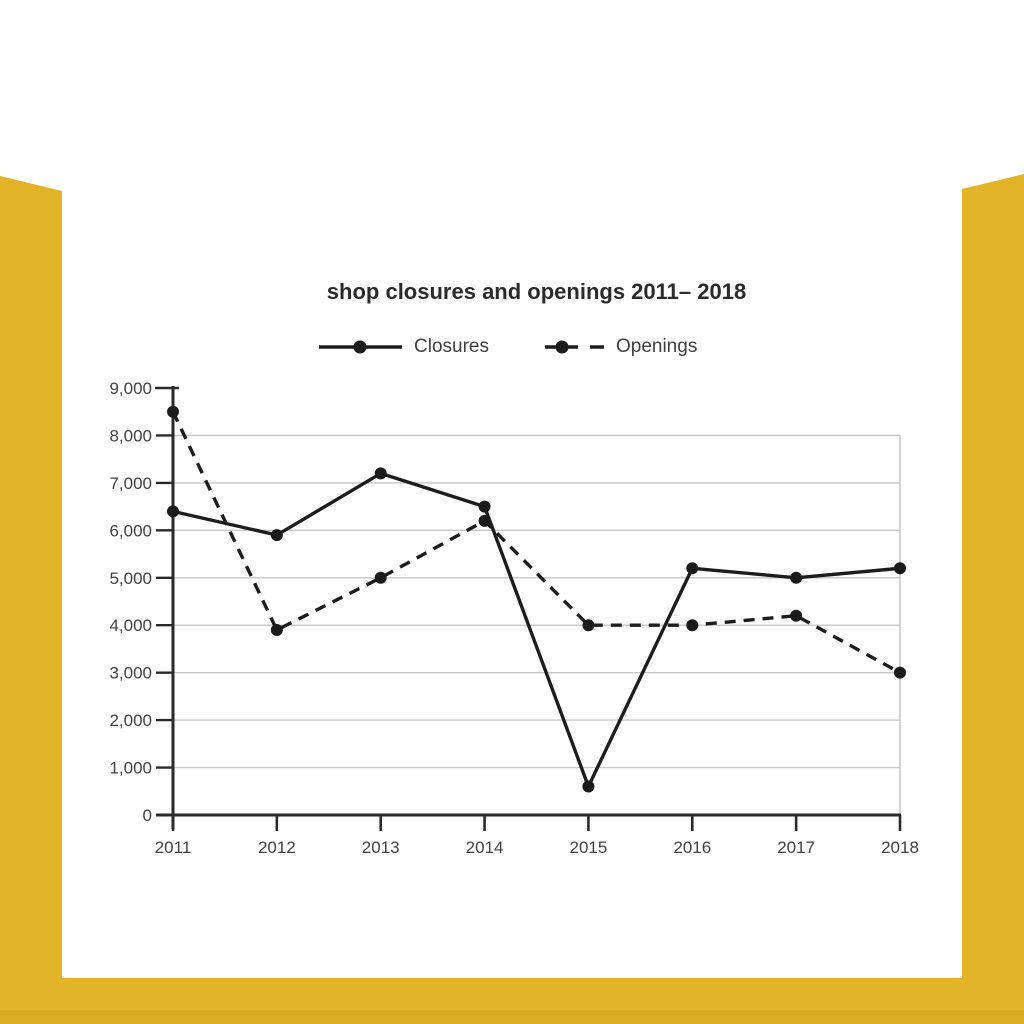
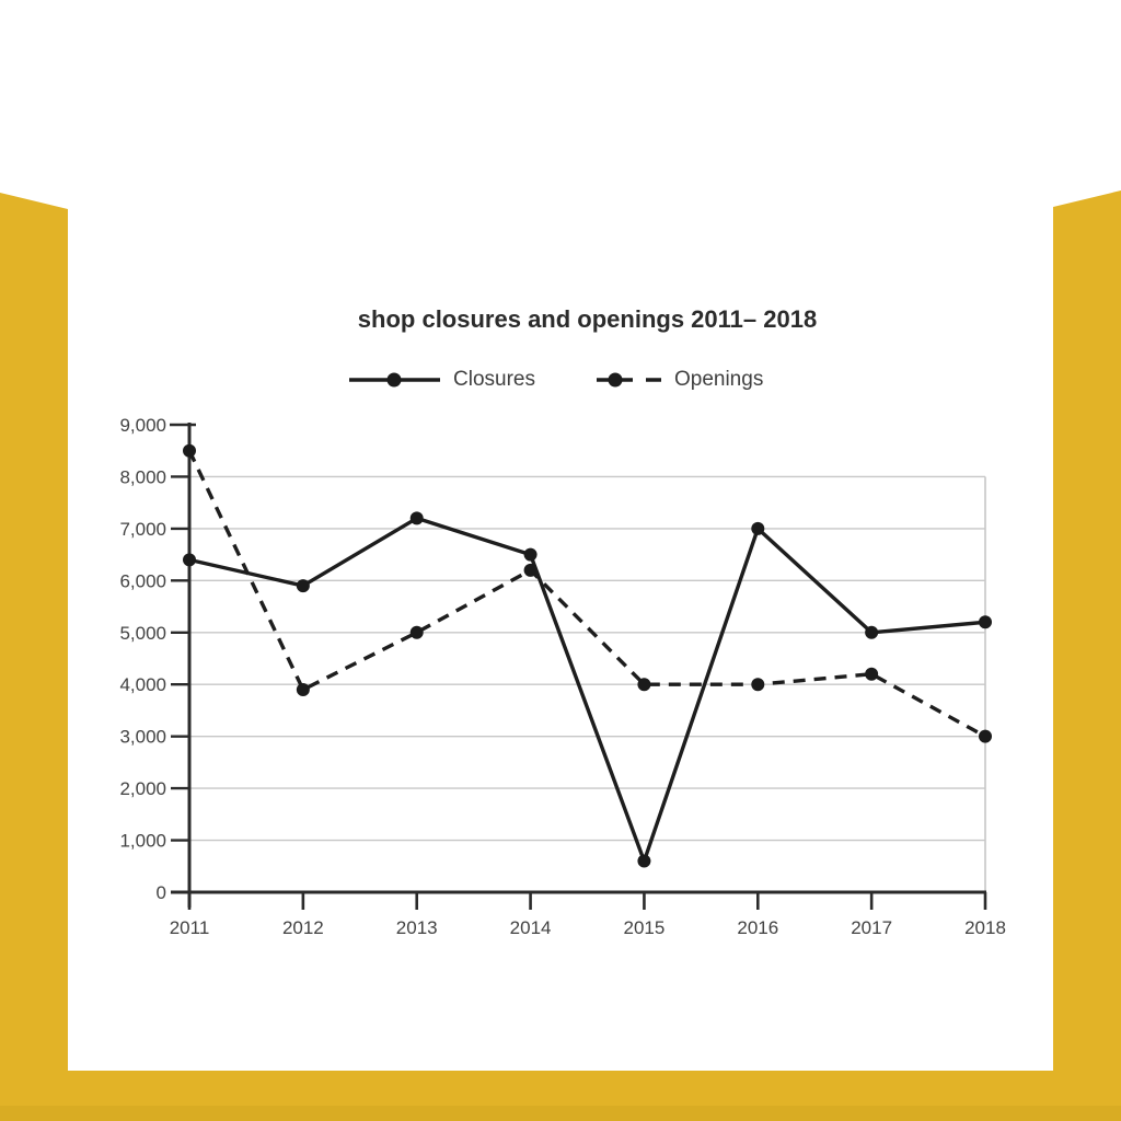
Closures/2016: 5200 -> 7000
